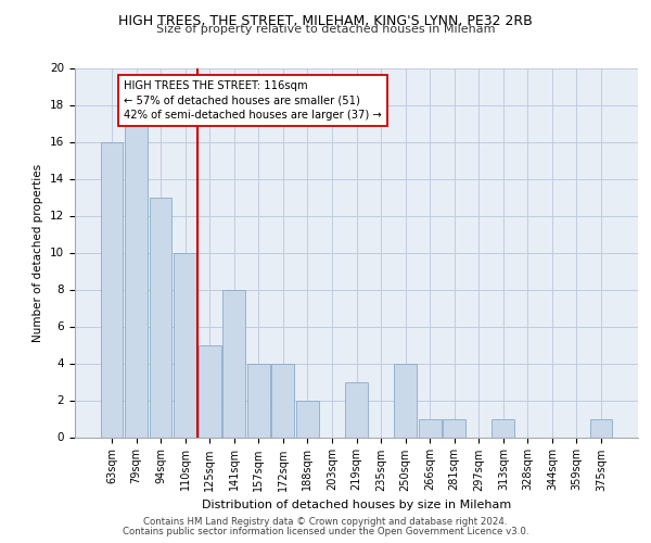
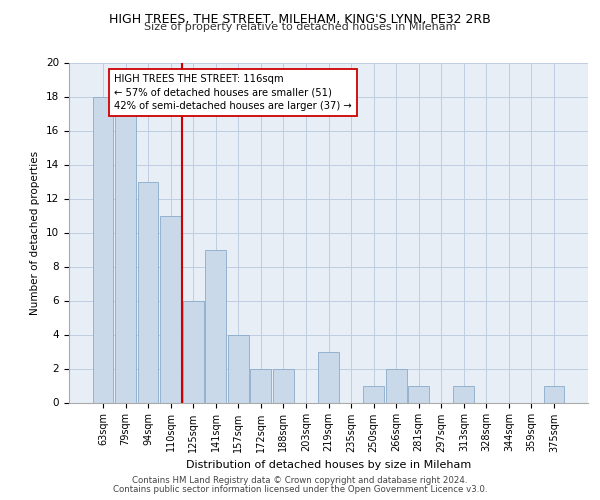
63sqm: 16 -> 18
110sqm: 10 -> 11
125sqm: 5 -> 6
141sqm: 8 -> 9
172sqm: 4 -> 2
250sqm: 4 -> 1
266sqm: 1 -> 2
